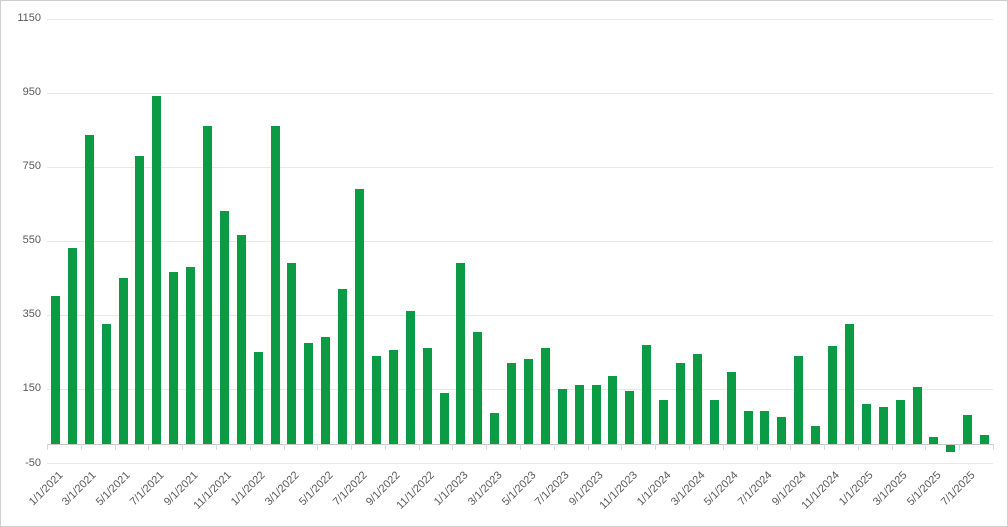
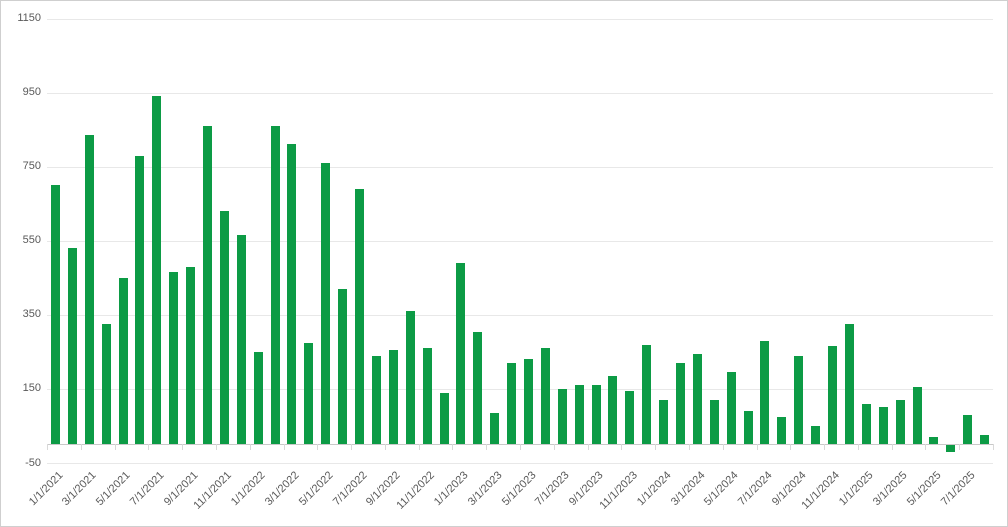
1/1/2021: 400 -> 700
3/1/2022: 490 -> 810
5/1/2022: 290 -> 760
7/1/2024: 90 -> 280
